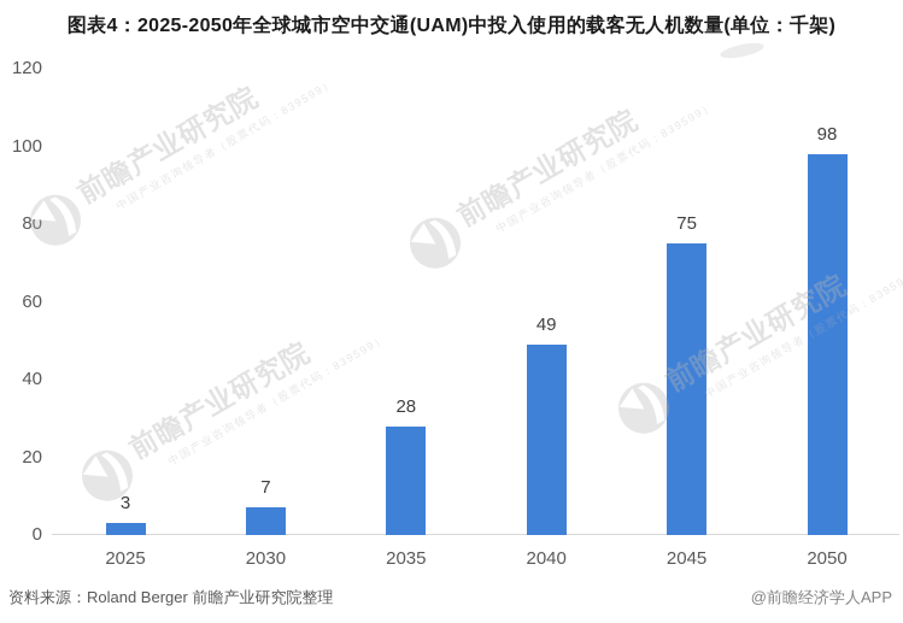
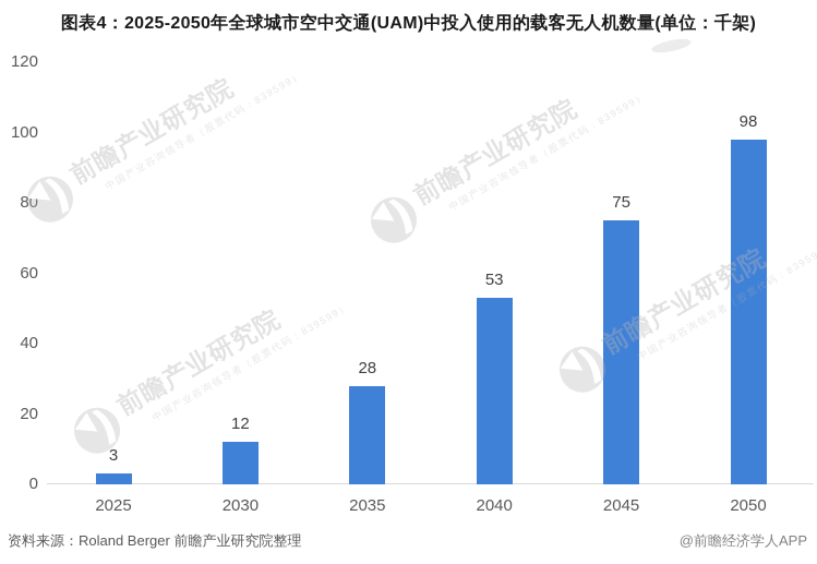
2030: 7 -> 12
2040: 49 -> 53
